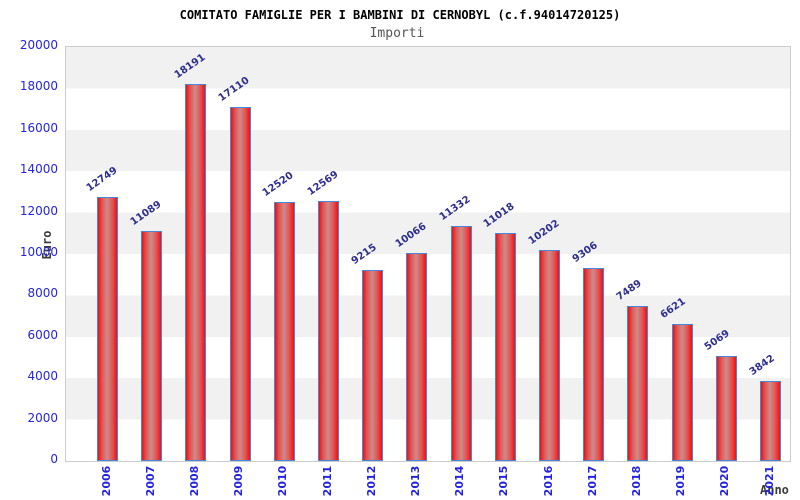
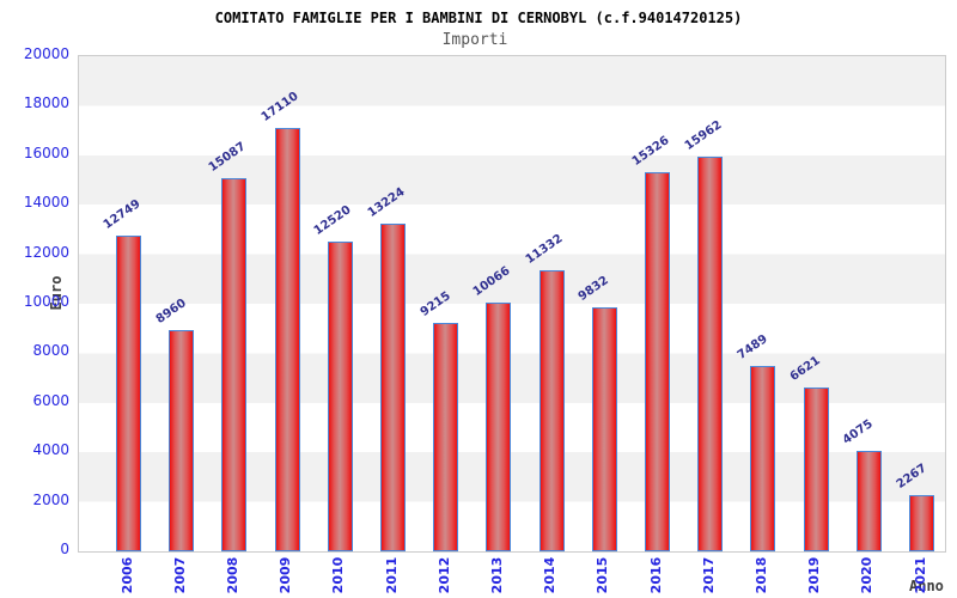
2007: 11089 -> 8960
2008: 18191 -> 15087
2011: 12569 -> 13224
2015: 11018 -> 9832
2016: 10202 -> 15326
2017: 9306 -> 15962
2020: 5069 -> 4075
2021: 3842 -> 2267
